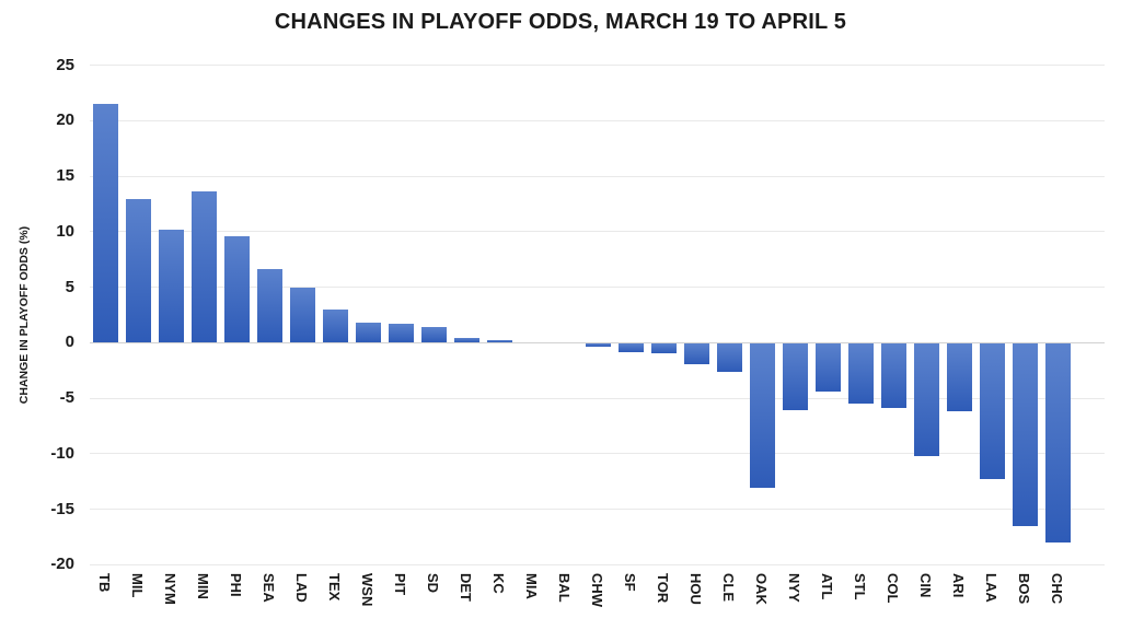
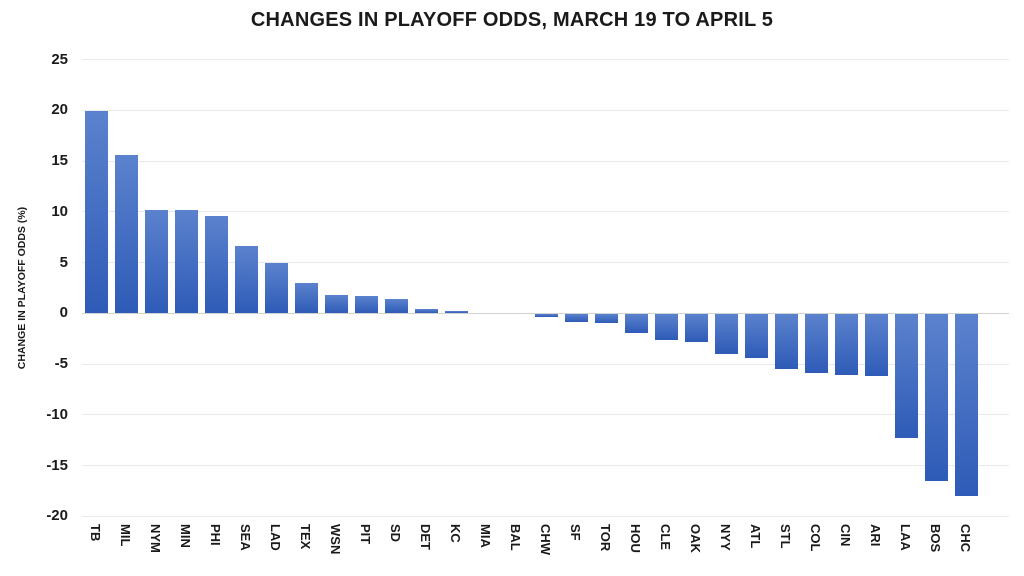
TB: 21.5 -> 19.9
MIL: 12.9 -> 15.5
MIN: 13.6 -> 10.1
OAK: -13.0 -> -2.8
NYY: -6.0 -> -4.0
CIN: -10.2 -> -6.0
